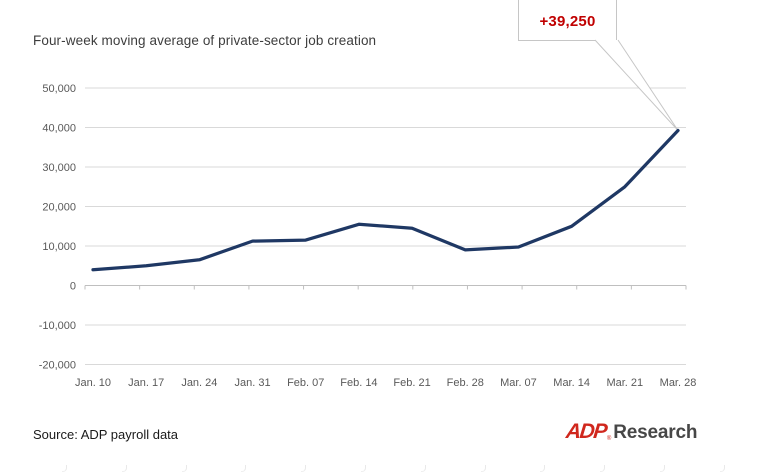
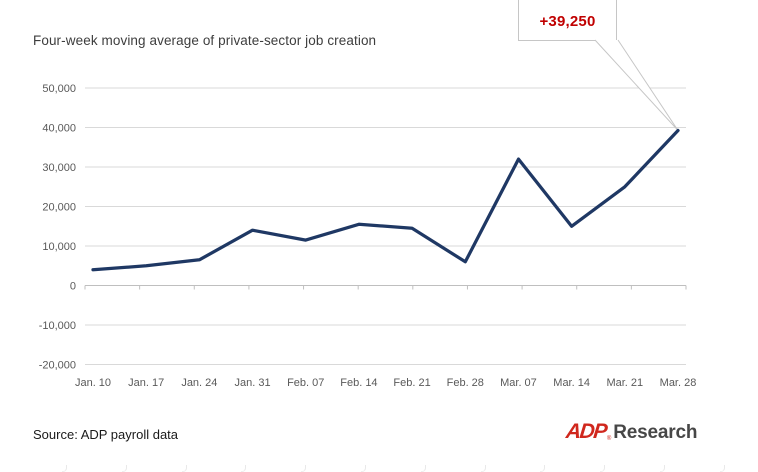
Jan. 31: 11000 -> 14000
Feb. 28: 9000 -> 6000
Mar. 07: 10000 -> 32000
